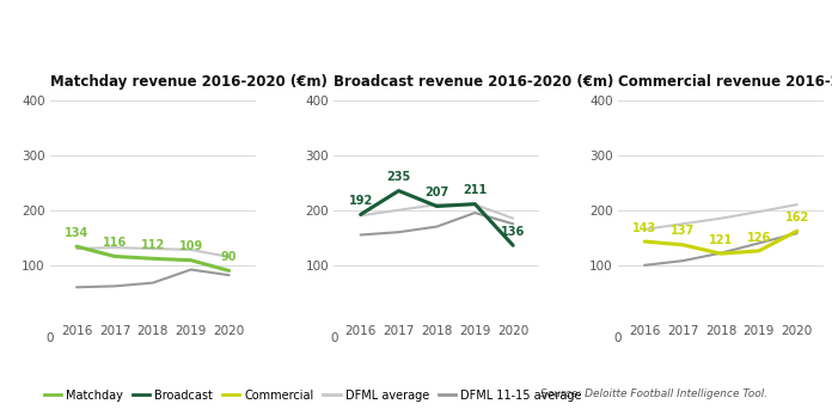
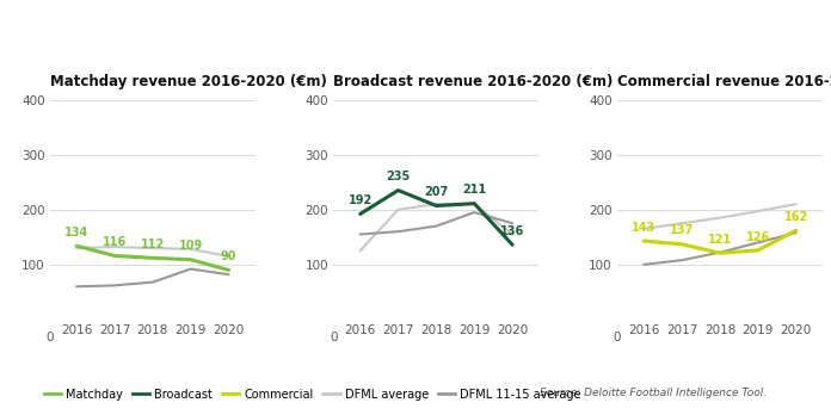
Broadcast revenue 2016-2020 (€m)/DFML average/2016: 190 -> 125
Broadcast revenue 2016-2020 (€m)/DFML average/2020: 185 -> 155
